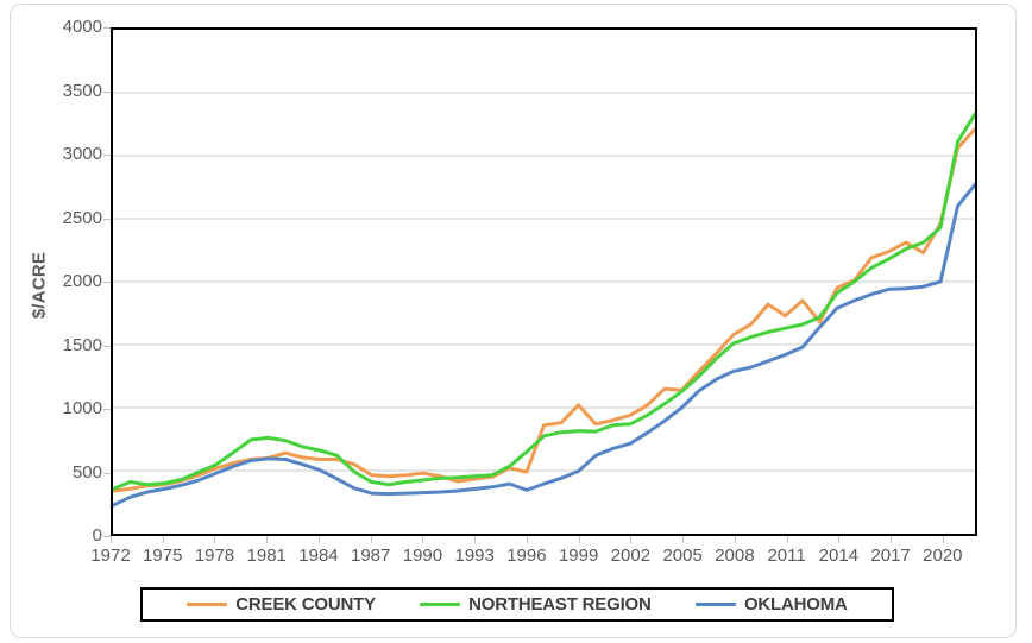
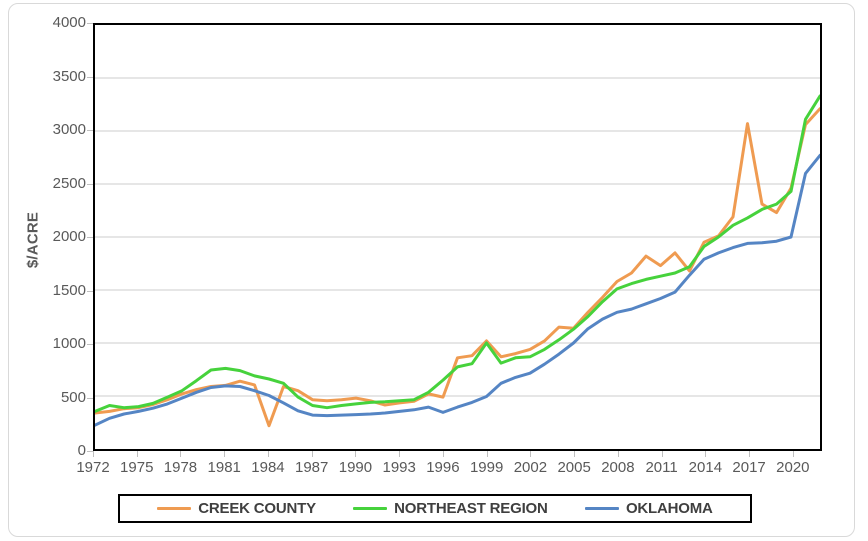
CREEK COUNTY/1984: 590 -> 220
NORTHEAST REGION/1999: 820 -> 1000
CREEK COUNTY/2017: 2240 -> 3070
